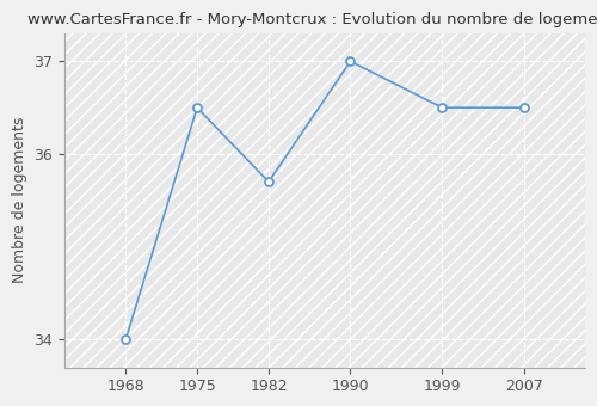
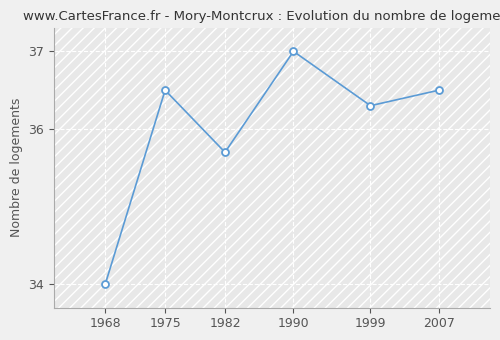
1999: 36.5 -> 36.3
